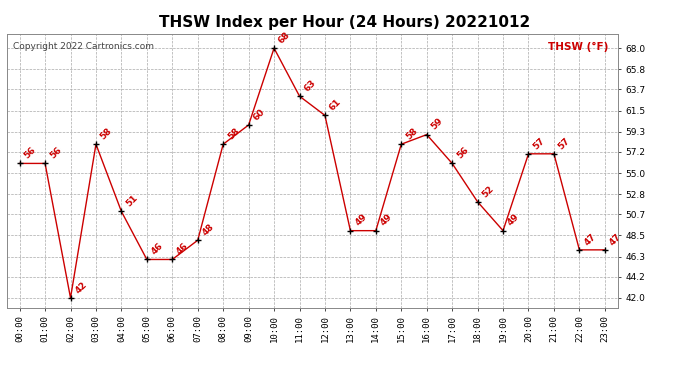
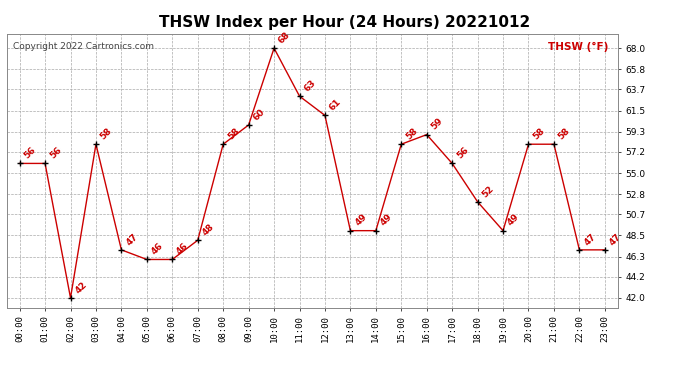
04:00: 51 -> 47
20:00: 57 -> 58
21:00: 57 -> 58
